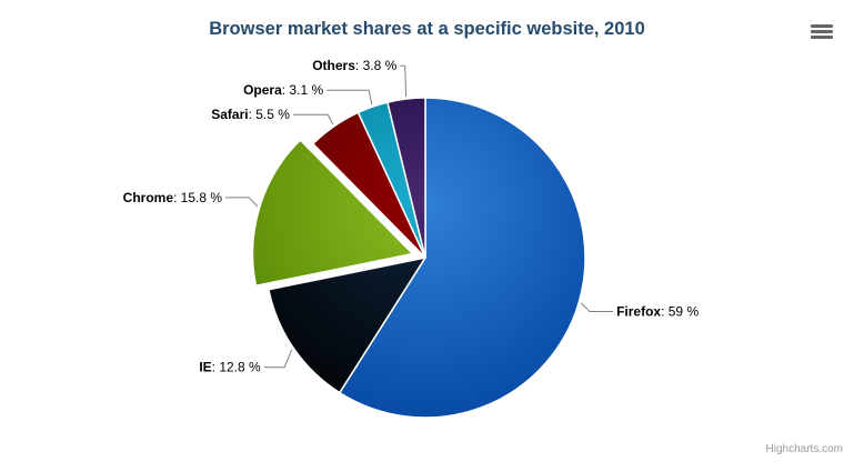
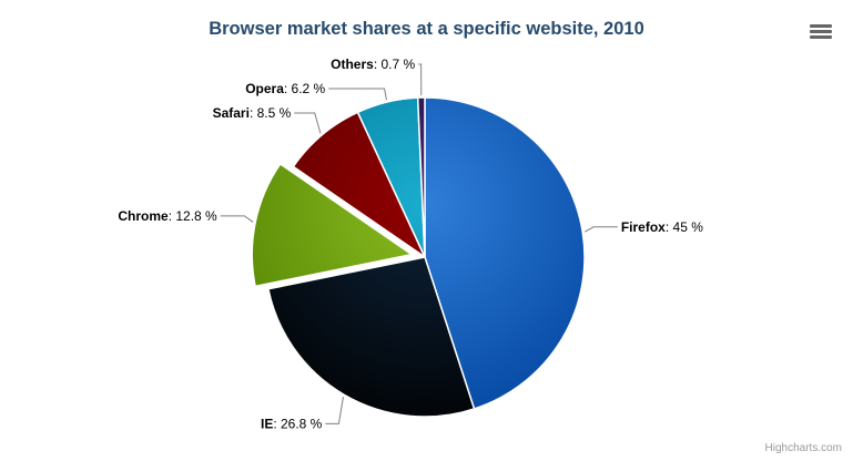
Firefox: 59 -> 45
IE: 12.8 -> 26.8
Chrome: 15.8 -> 12.8
Safari: 5.5 -> 8.5
Opera: 3.1 -> 6.2
Others: 3.8 -> 0.7
